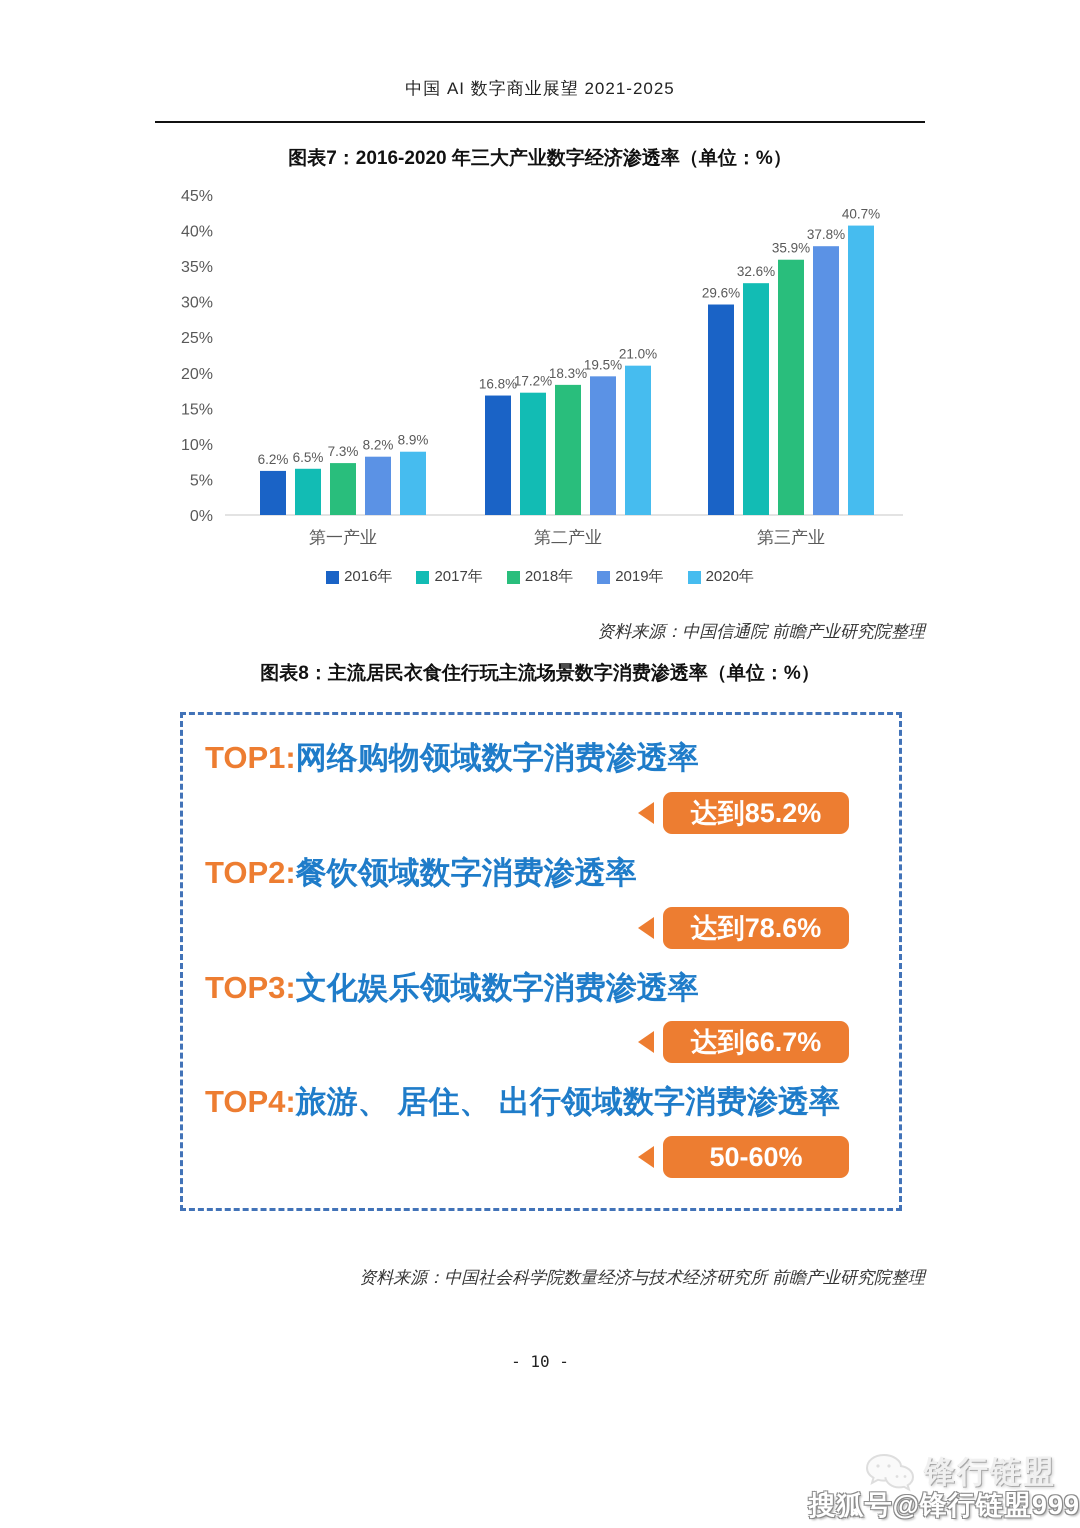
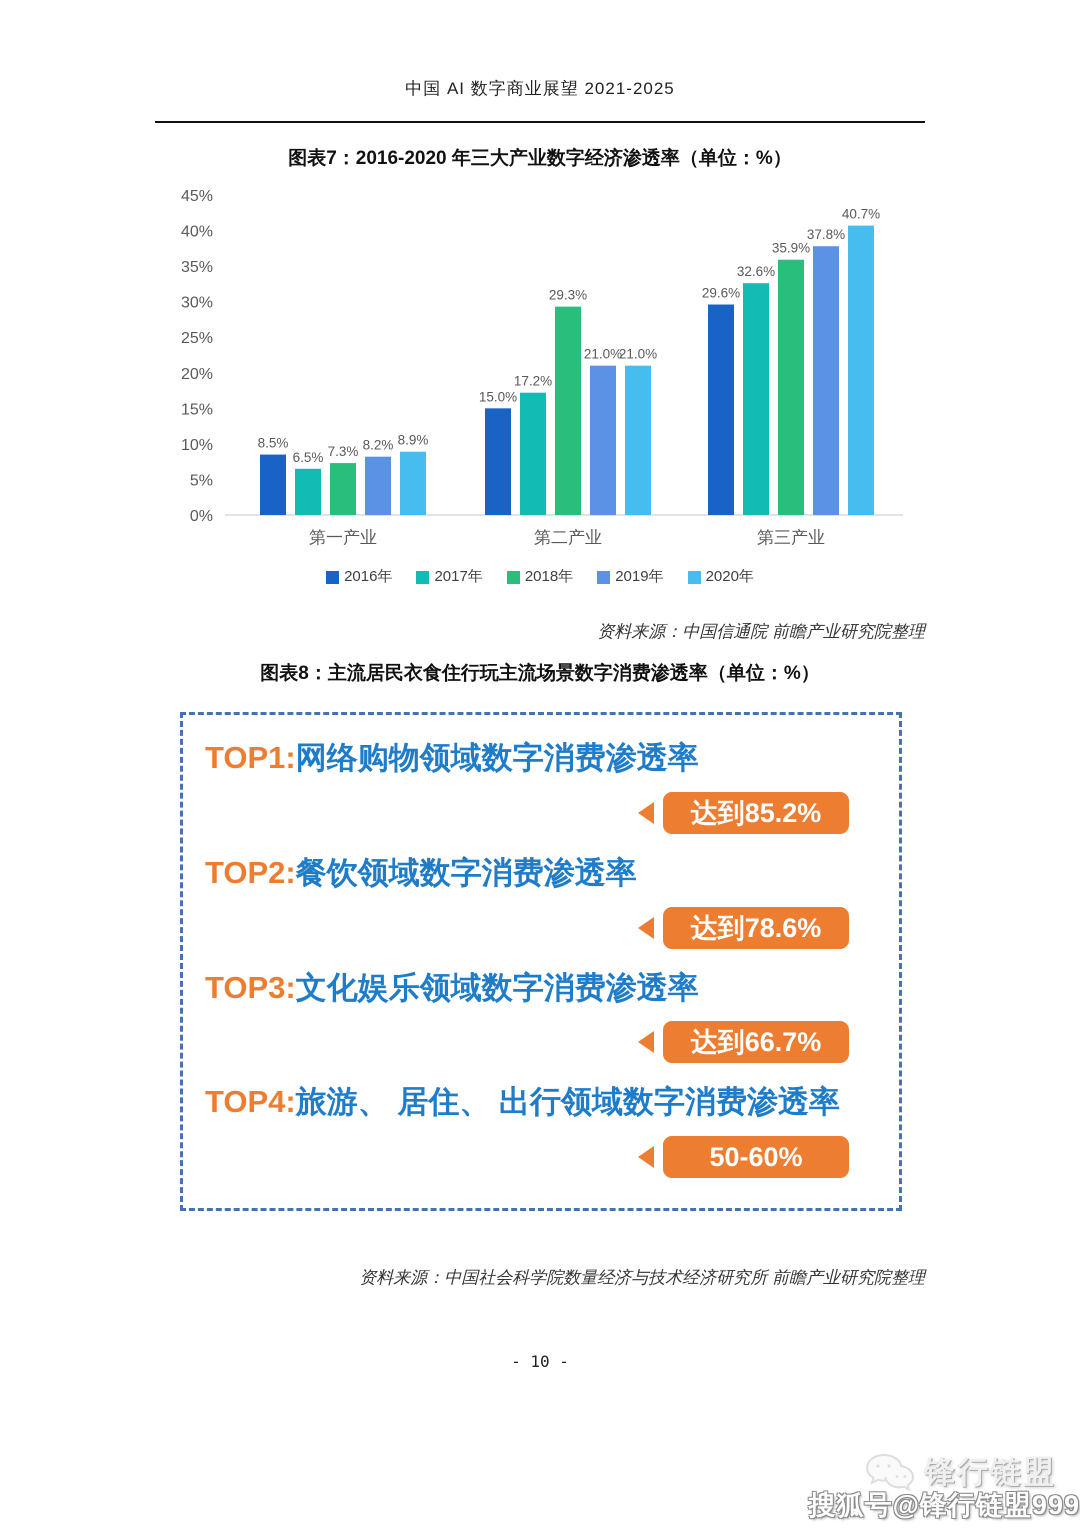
2016年/第一产业: 6.2% -> 8.5%
2016年/第二产业: 16.8% -> 15.0%
2018年/第二产业: 18.3% -> 29.3%
2019年/第二产业: 19.5% -> 21.0%
